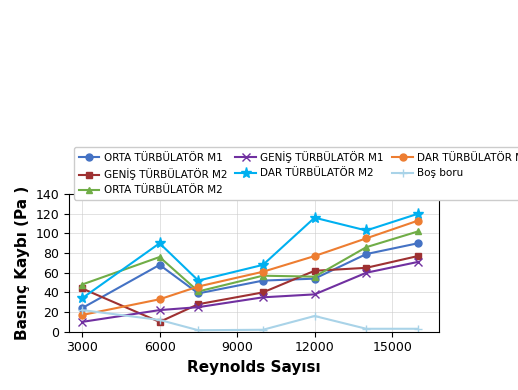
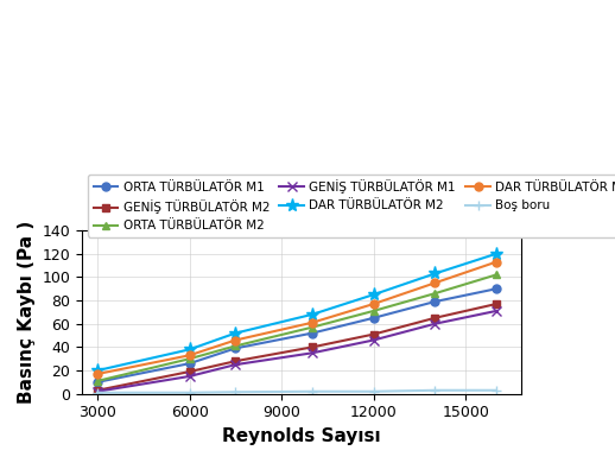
ORTA TÜRBÜLATÖR M1/3000: 24 -> 10
GENİŞ TÜRBÜLATÖR M2/3000: 44 -> 3
ORTA TÜRBÜLATÖR M2/3000: 48 -> 11
GENİŞ TÜRBÜLATÖR M1/3000: 10 -> 2
DAR TÜRBÜLATÖR M2/3000: 34 -> 20
Boş boru/3000: 22 -> 1
ORTA TÜRBÜLATÖR M1/6000: 68 -> 26
GENİŞ TÜRBÜLATÖR M2/6000: 10 -> 19
ORTA TÜRBÜLATÖR M2/6000: 76 -> 30
GENİŞ TÜRBÜLATÖR M1/6000: 22 -> 15
DAR TÜRBÜLATÖR M2/6000: 90 -> 38
Boş boru/6000: 12 -> 1
ORTA TÜRBÜLATÖR M1/12000: 54 -> 65
GENİŞ TÜRBÜLATÖR M2/12000: 62 -> 51
ORTA TÜRBÜLATÖR M2/12000: 56 -> 71
GENİŞ TÜRBÜLATÖR M1/12000: 38 -> 46
DAR TÜRBÜLATÖR M2/12000: 116 -> 85
Boş boru/12000: 16 -> 2
